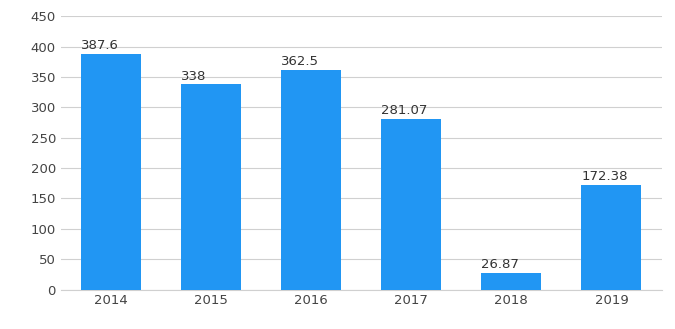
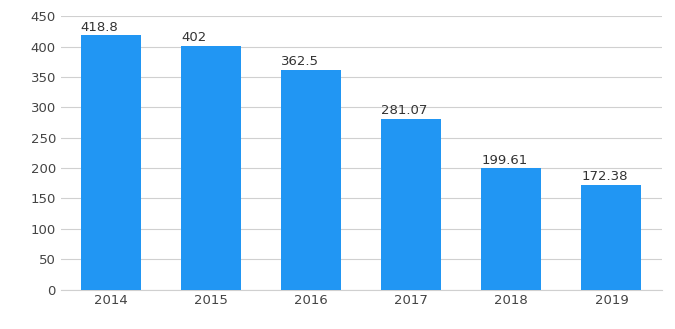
2014: 387.6 -> 418.8
2015: 338 -> 402
2018: 26.87 -> 199.61
